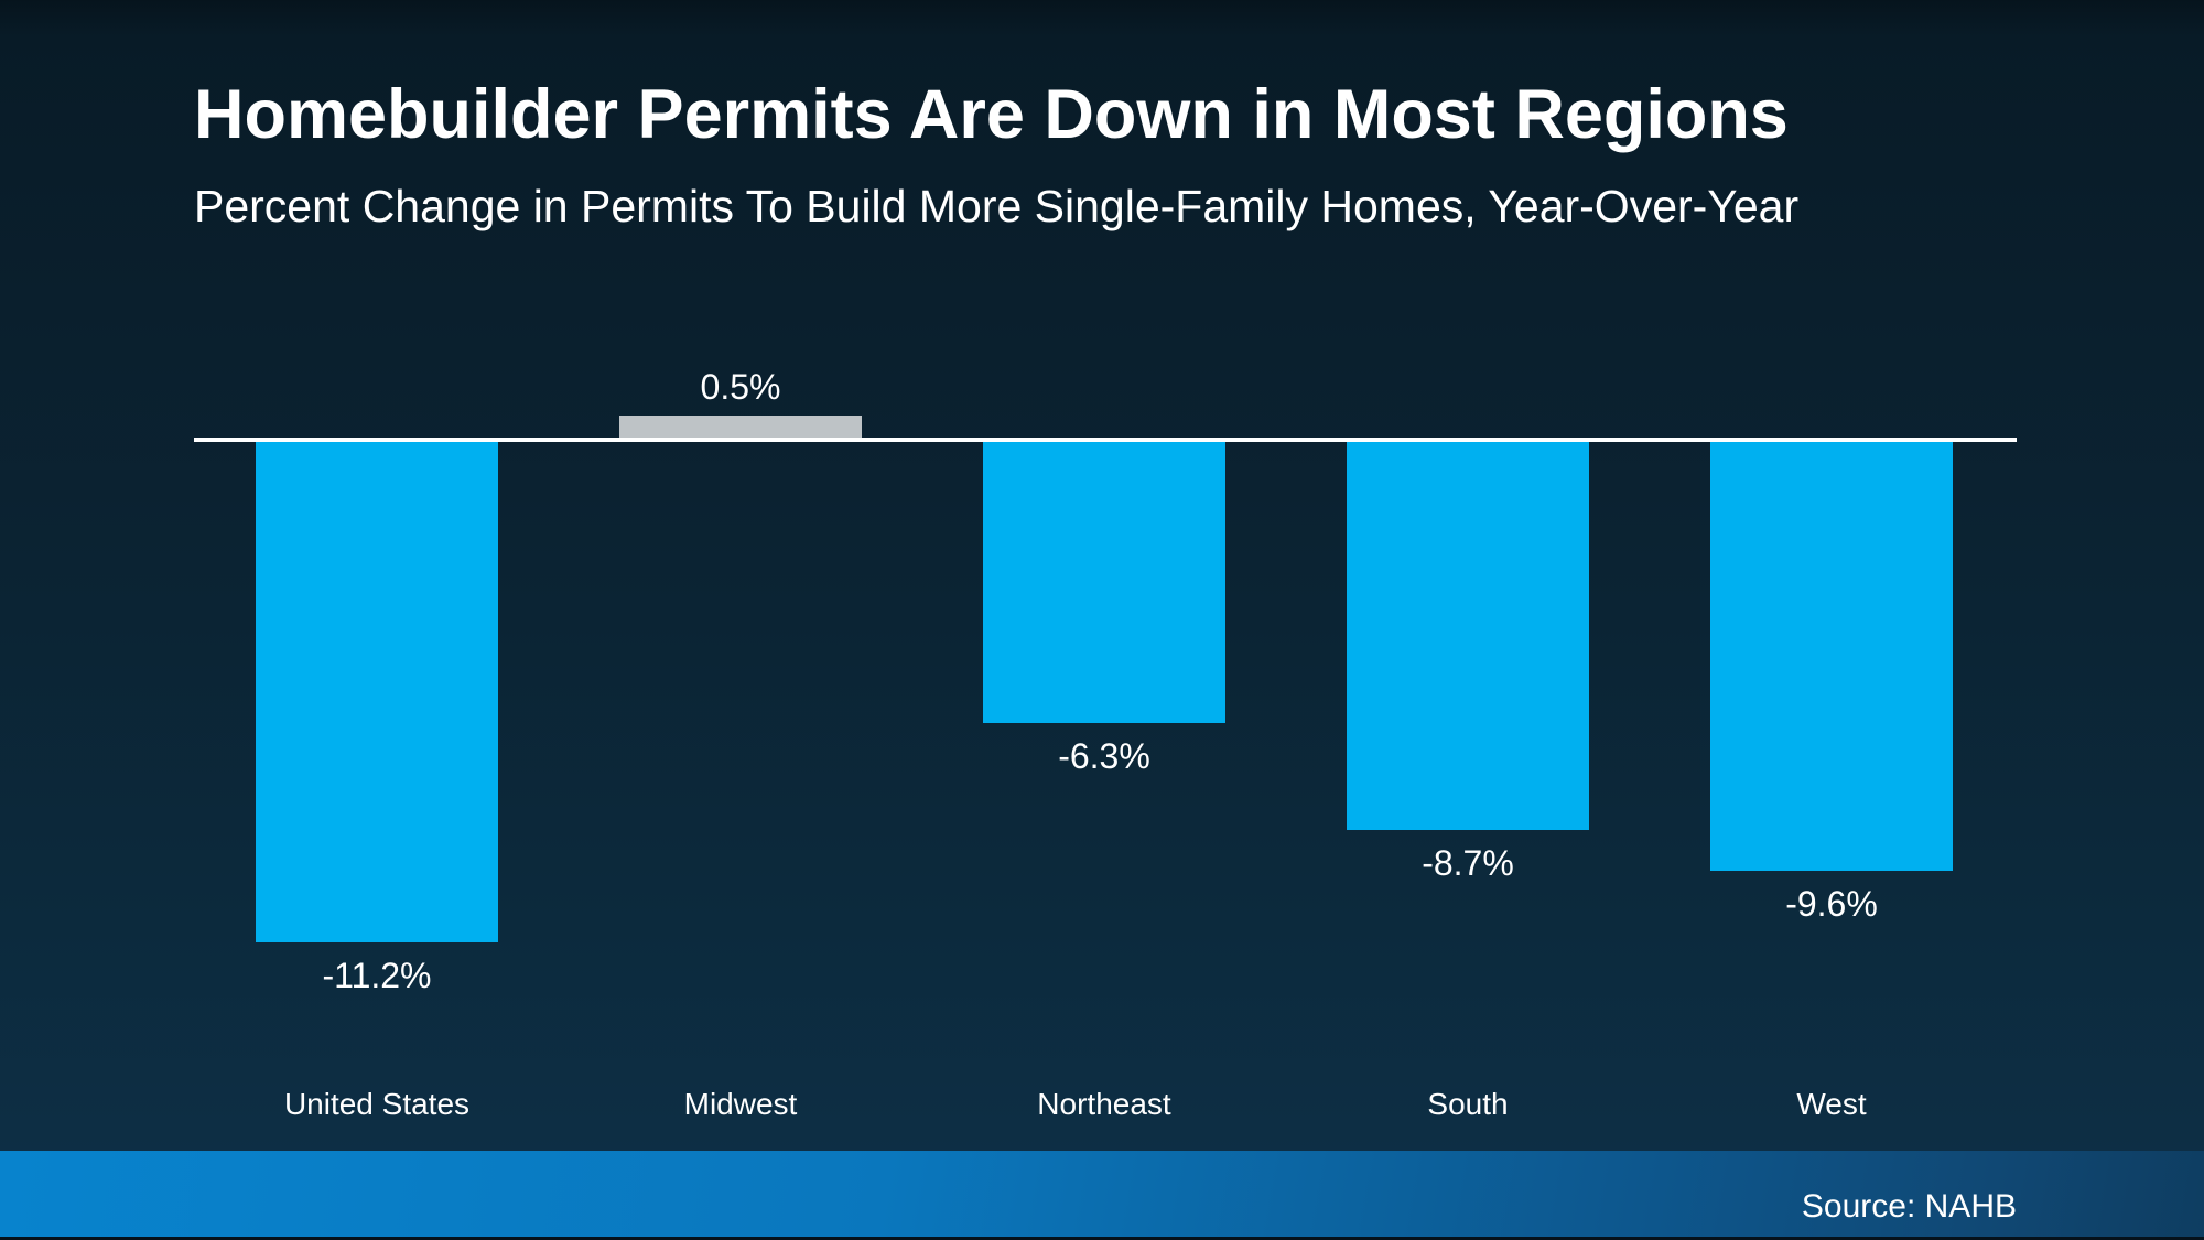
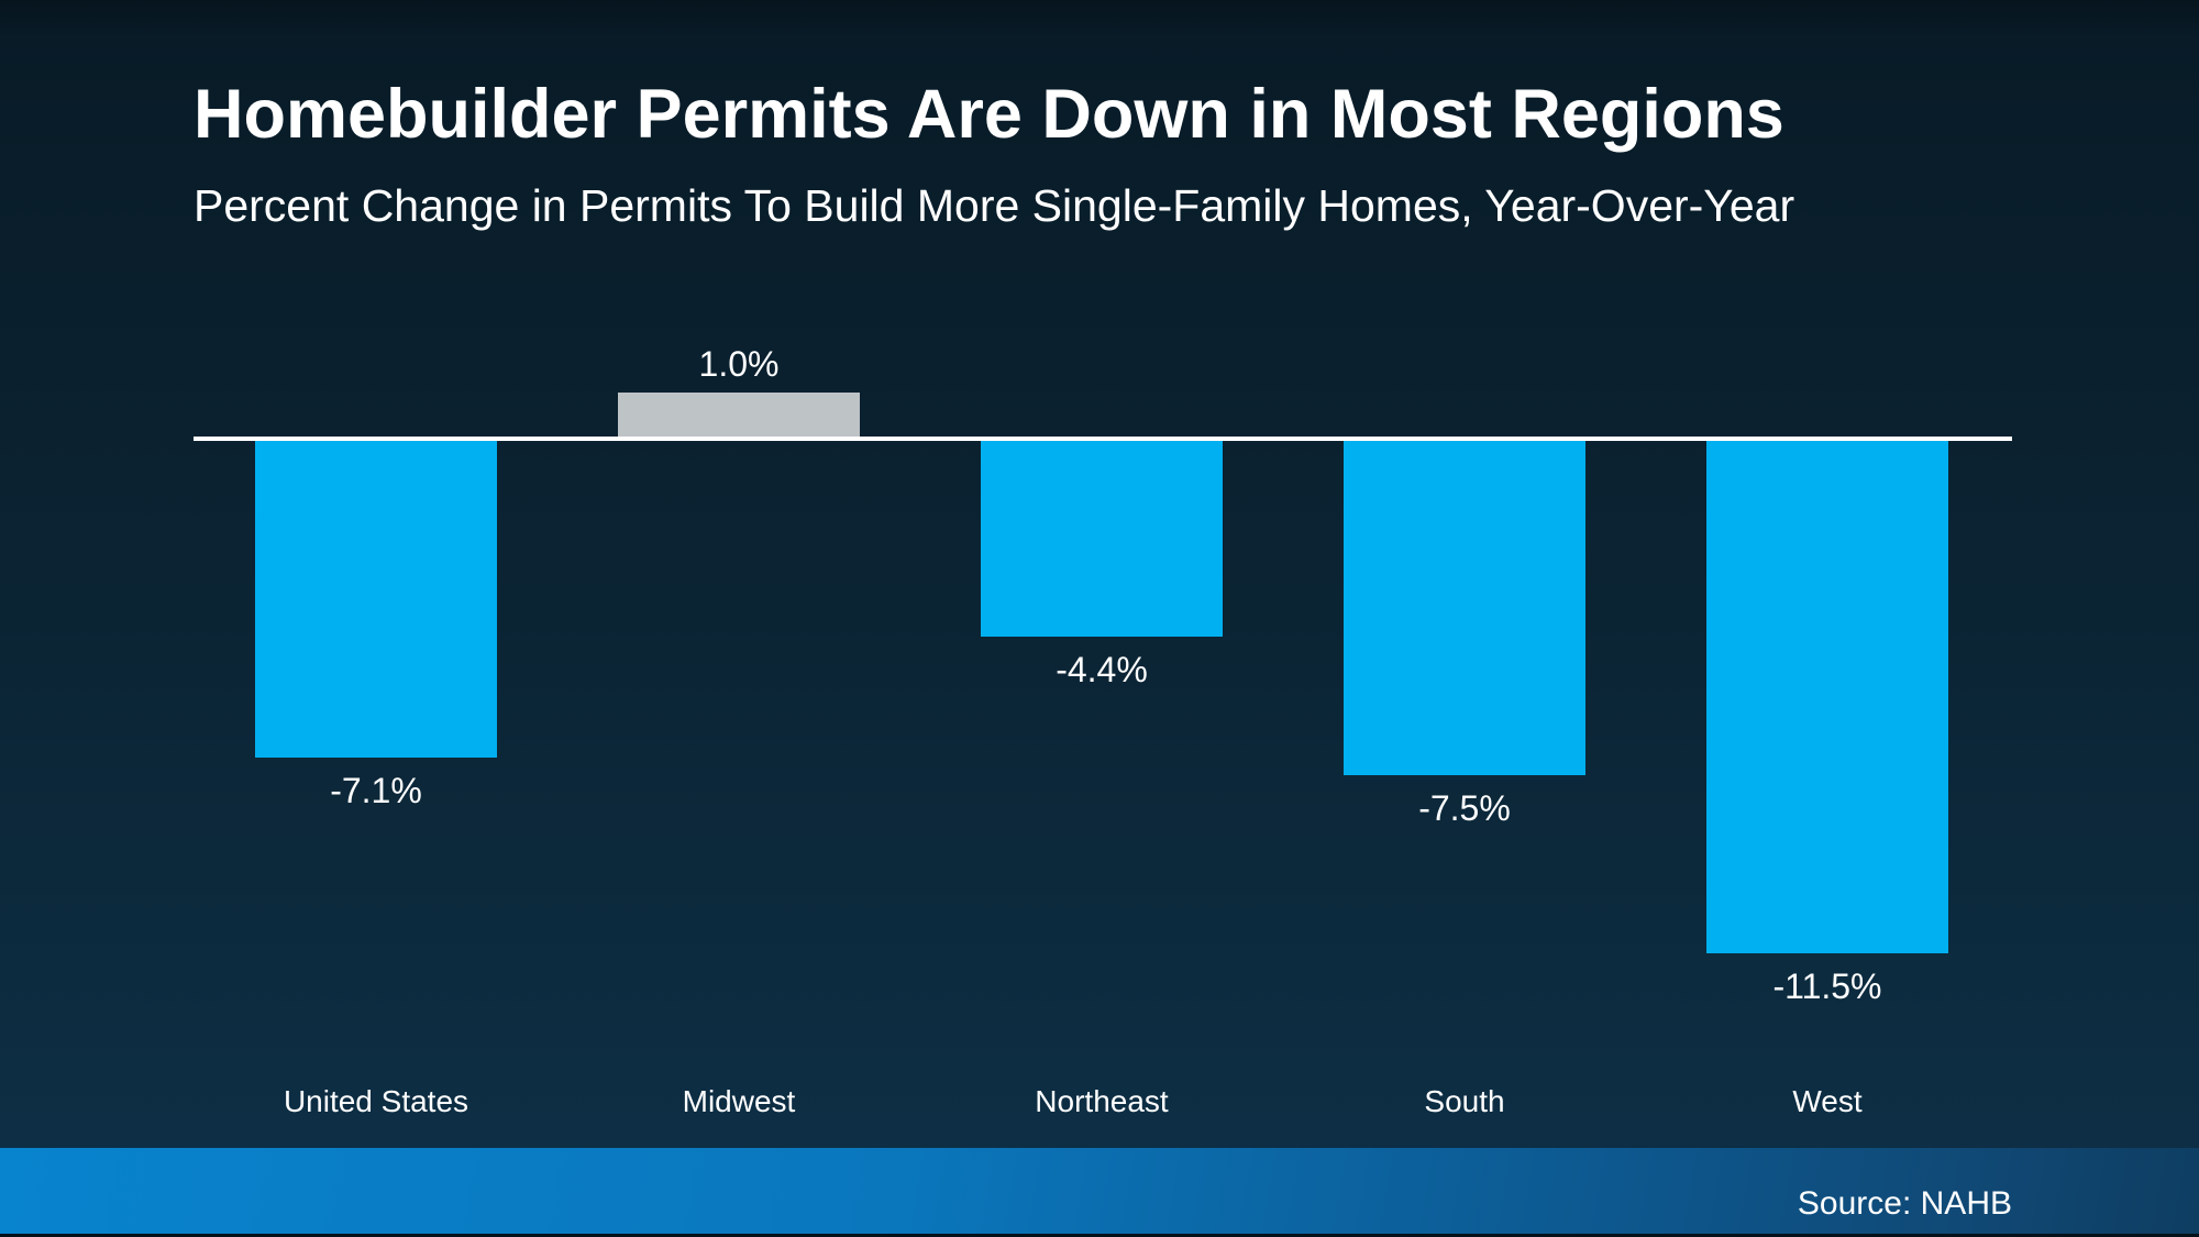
United States: -11.2% -> -7.1%
Midwest: 0.5% -> 1.0%
Northeast: -6.3% -> -4.4%
South: -8.7% -> -7.5%
West: -9.6% -> -11.5%
